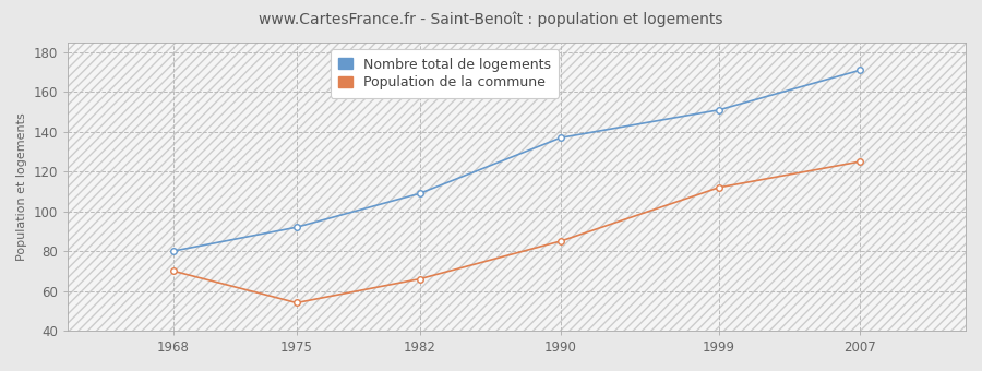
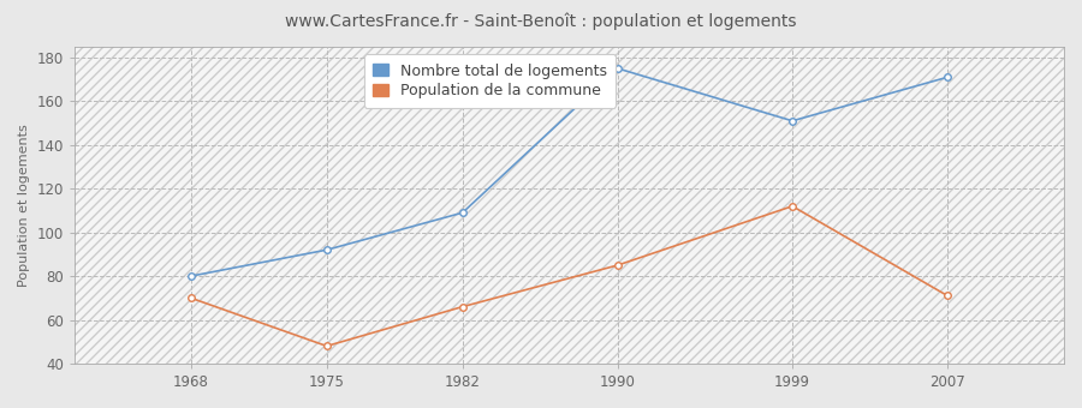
Population de la commune/1975: 54 -> 48
Nombre total de logements/1990: 137 -> 175
Population de la commune/2007: 125 -> 71
